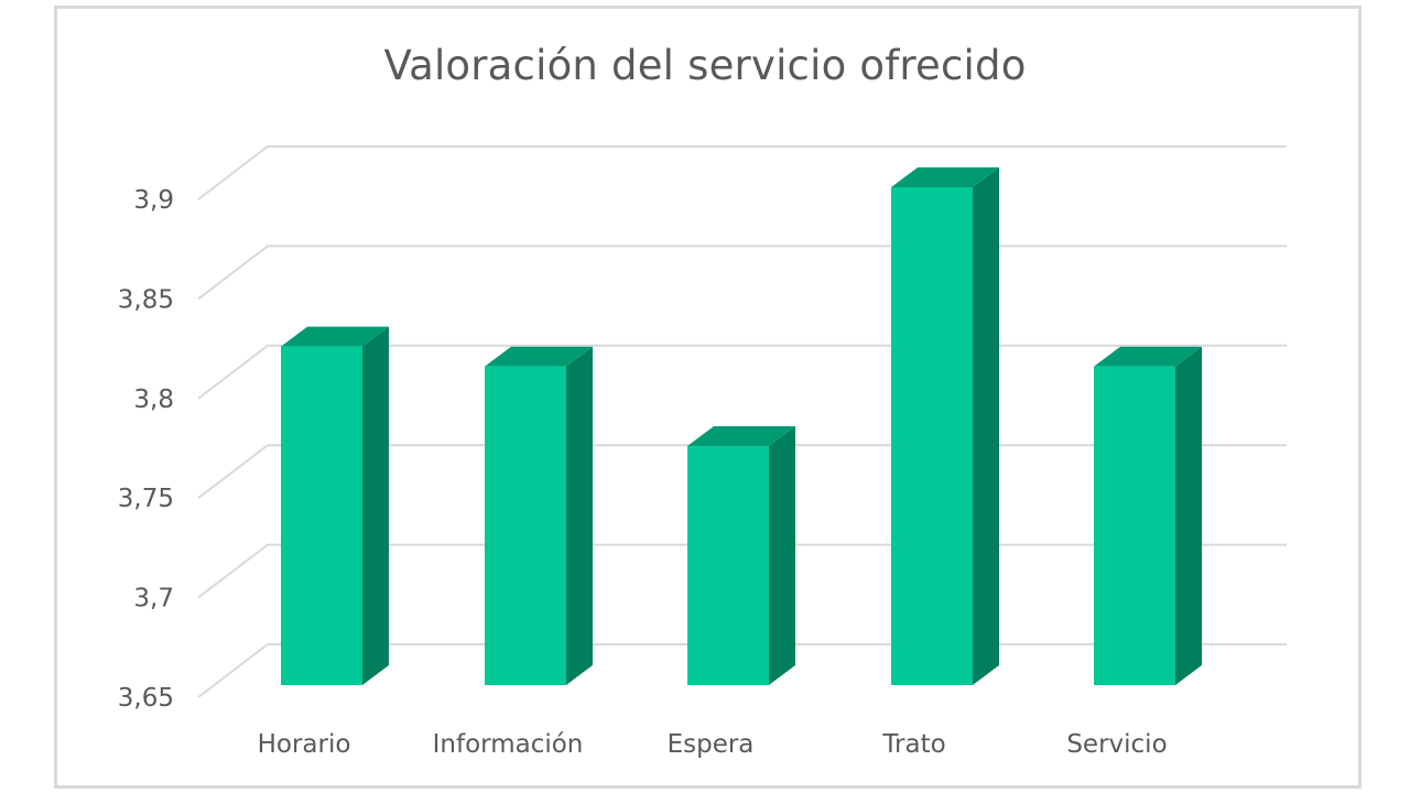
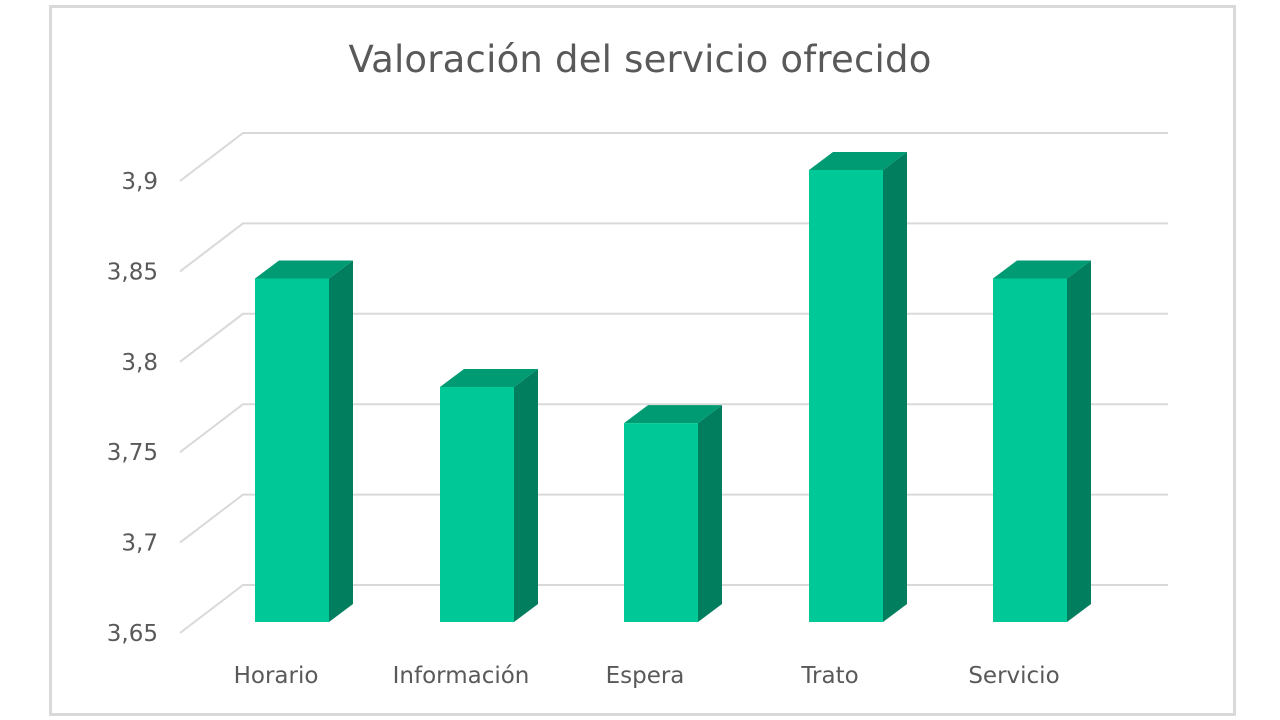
Horario: 3,82 -> 3,84
Información: 3,81 -> 3,78
Espera: 3,77 -> 3,76
Servicio: 3,81 -> 3,84
